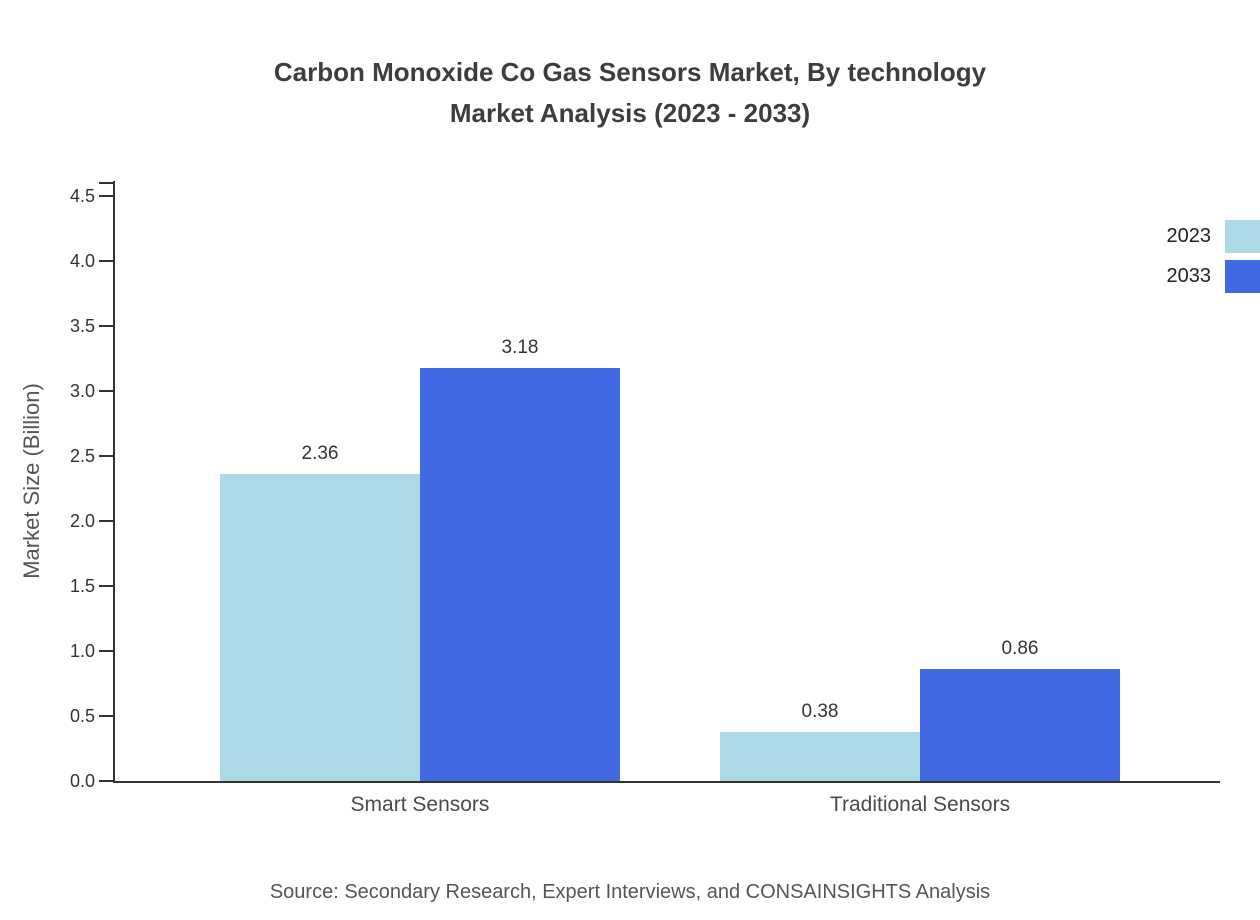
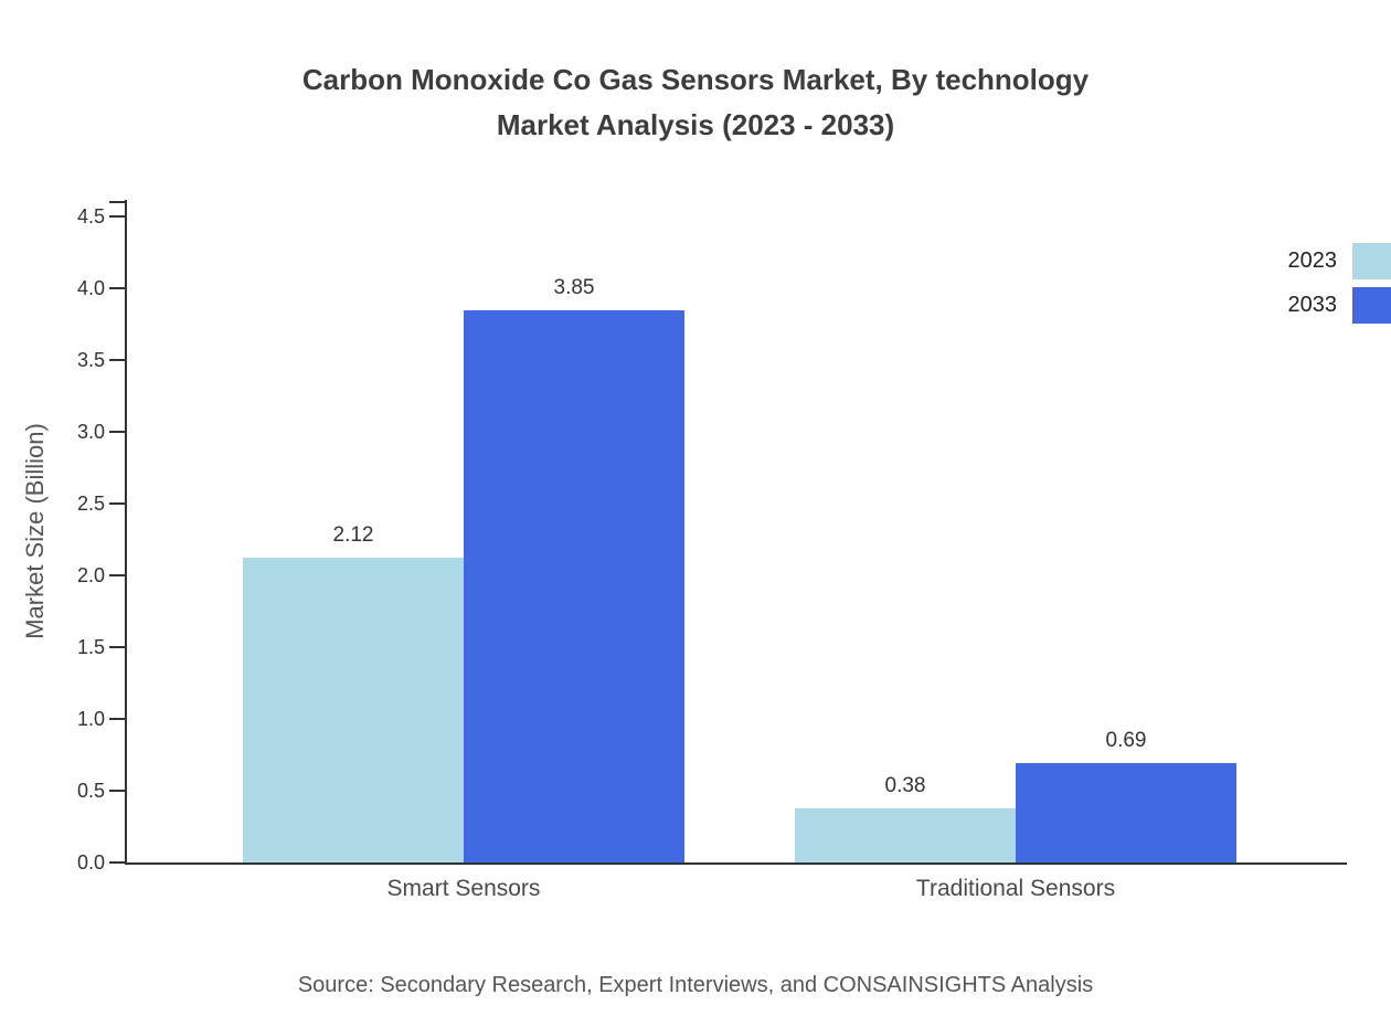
2023/Smart Sensors: 2.36 -> 2.12
2033/Smart Sensors: 3.18 -> 3.85
2033/Traditional Sensors: 0.86 -> 0.69
